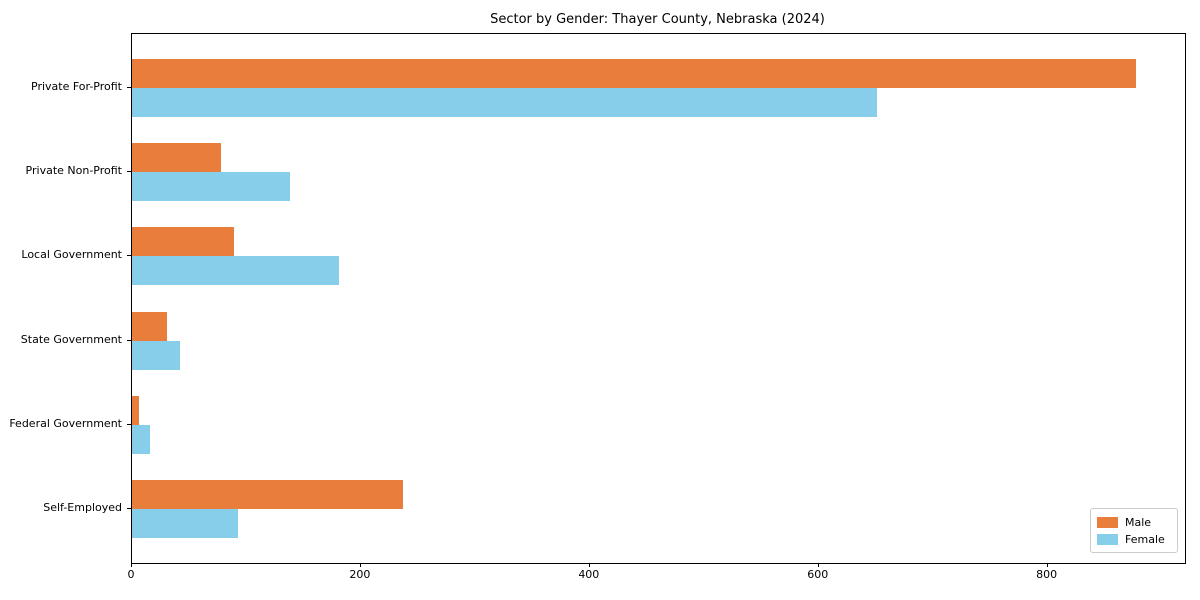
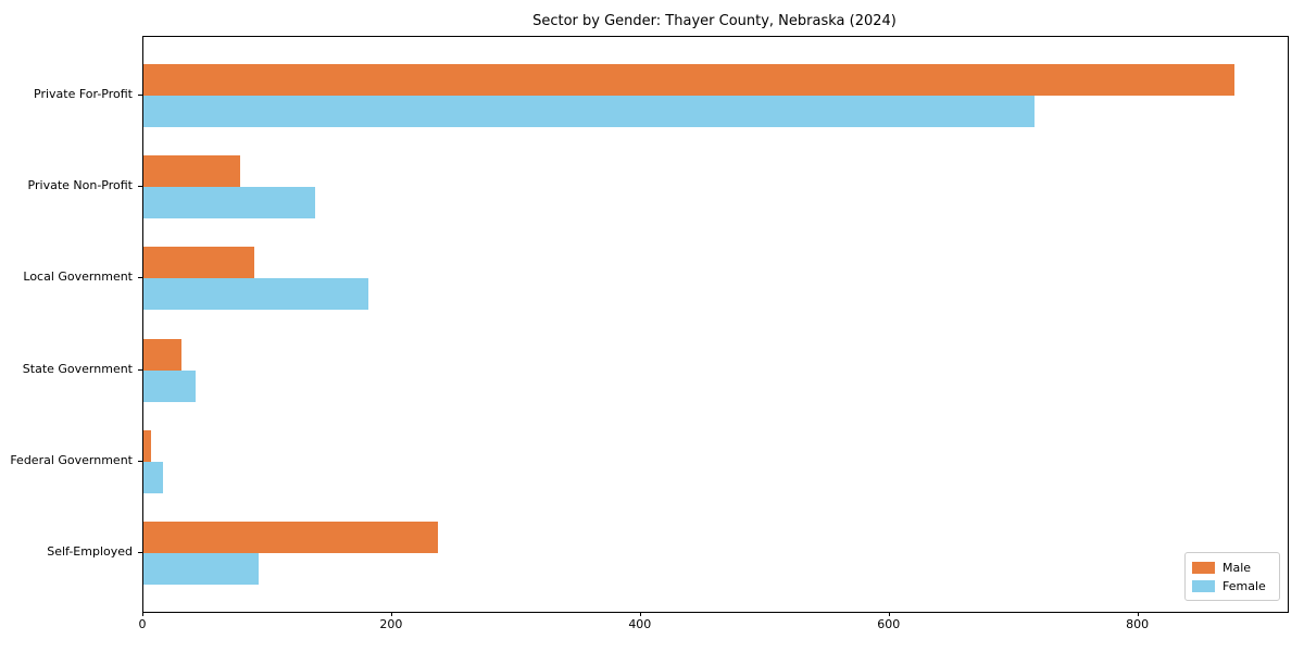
Female/Private For-Profit: 651 -> 716
